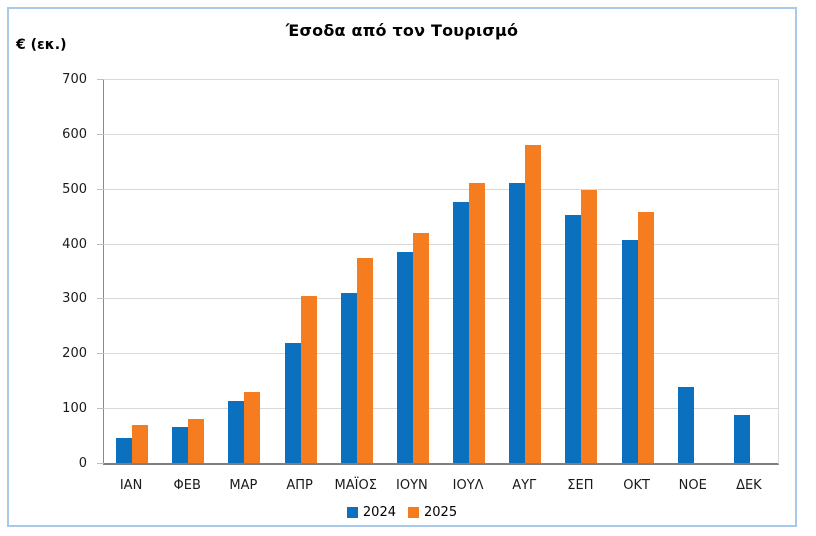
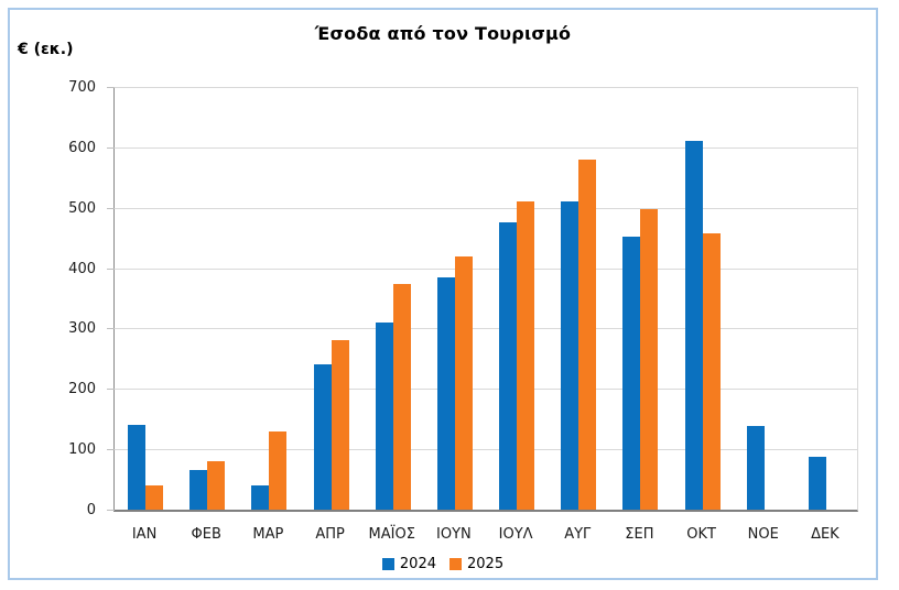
2024/ΙΑΝ: 40 -> 140
2025/ΙΑΝ: 70 -> 40
2024/ΜΑΡ: 110 -> 40
2024/ΑΠΡ: 220 -> 240
2025/ΑΠΡ: 300 -> 280
2024/ΟΚΤ: 410 -> 610
